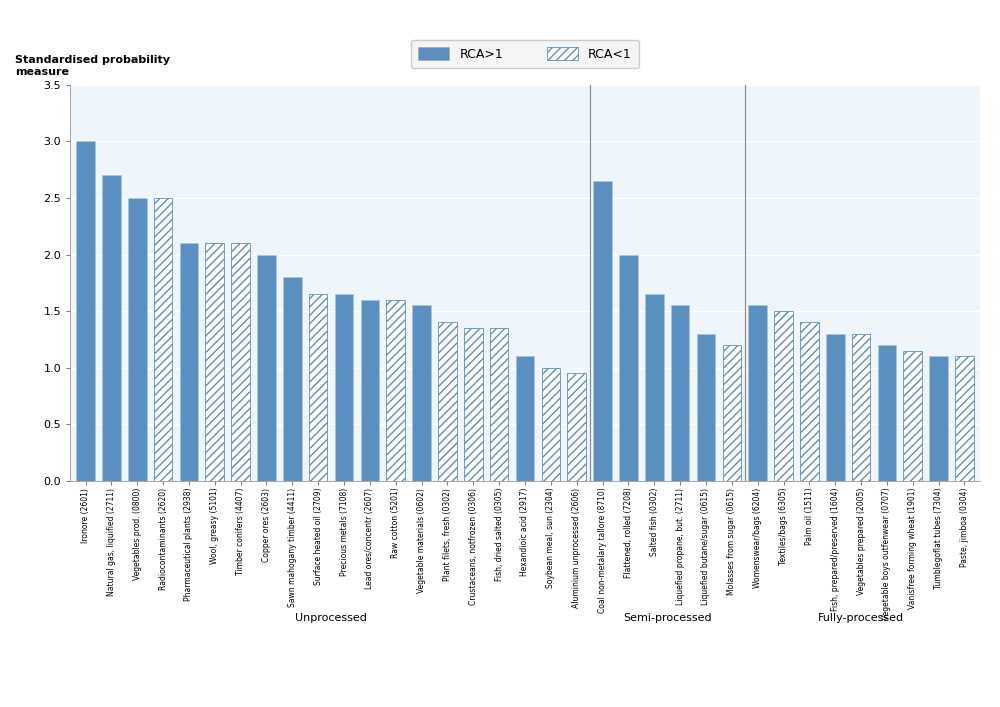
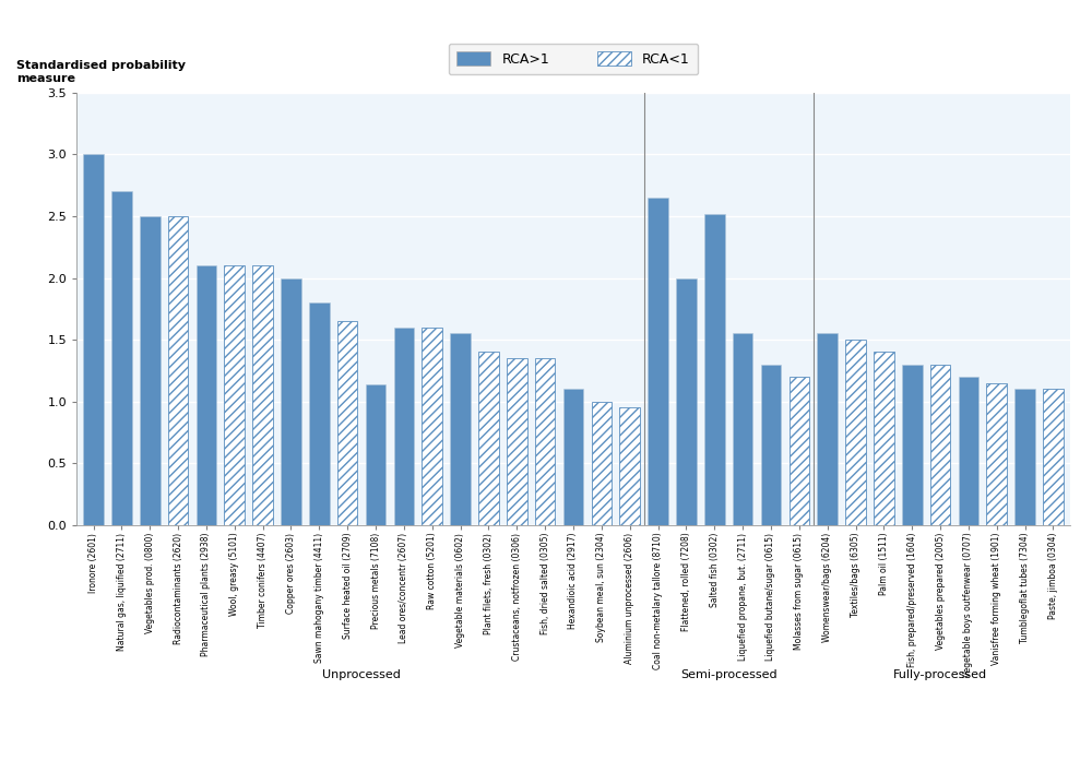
Precious metals (7108): 1.65 -> 1.14
Salted fish (0302): 1.65 -> 2.52
